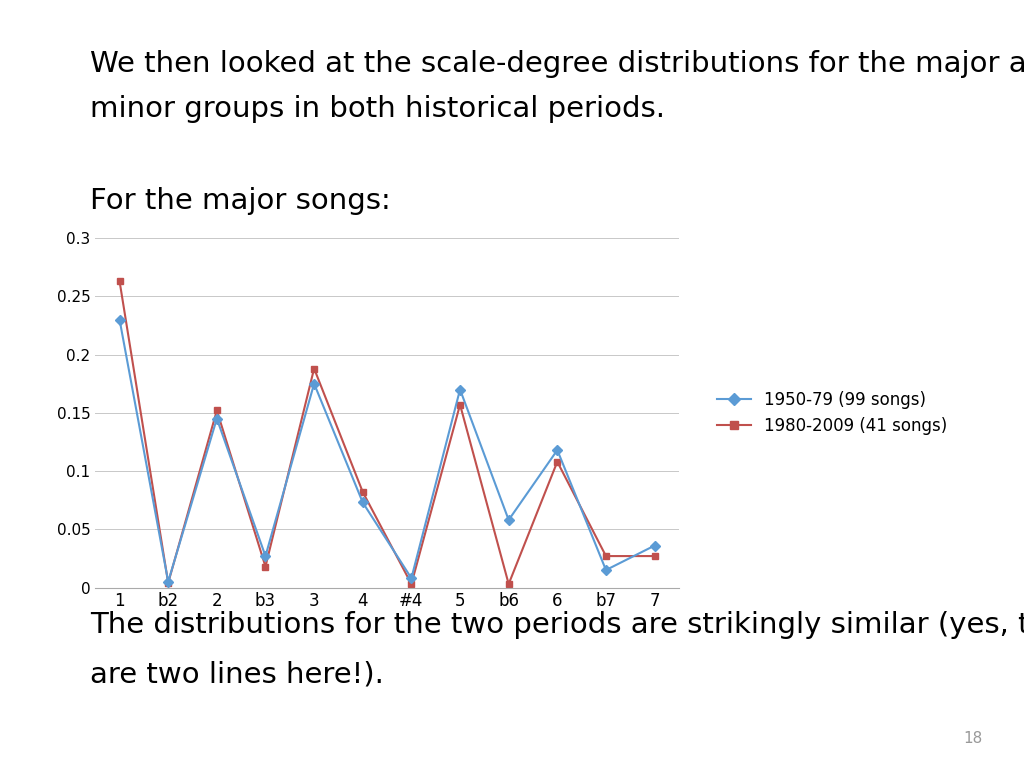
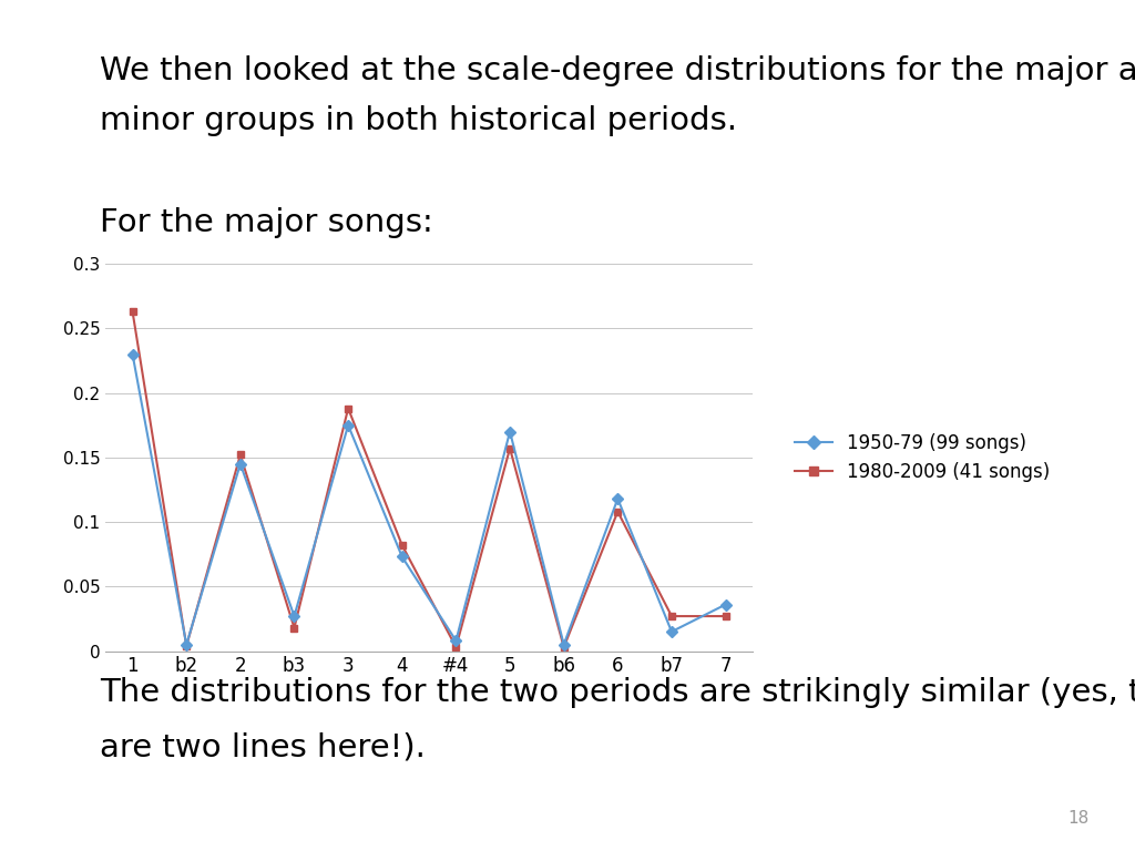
1950-79 (99 songs)/b6: 0.058 -> 0.005
